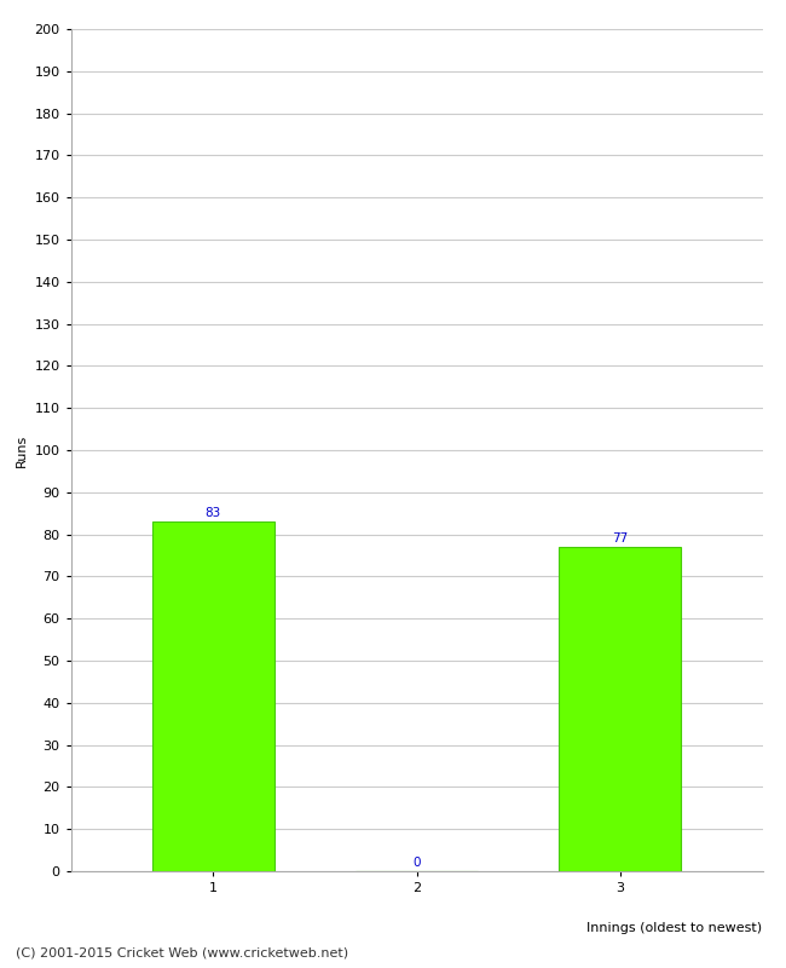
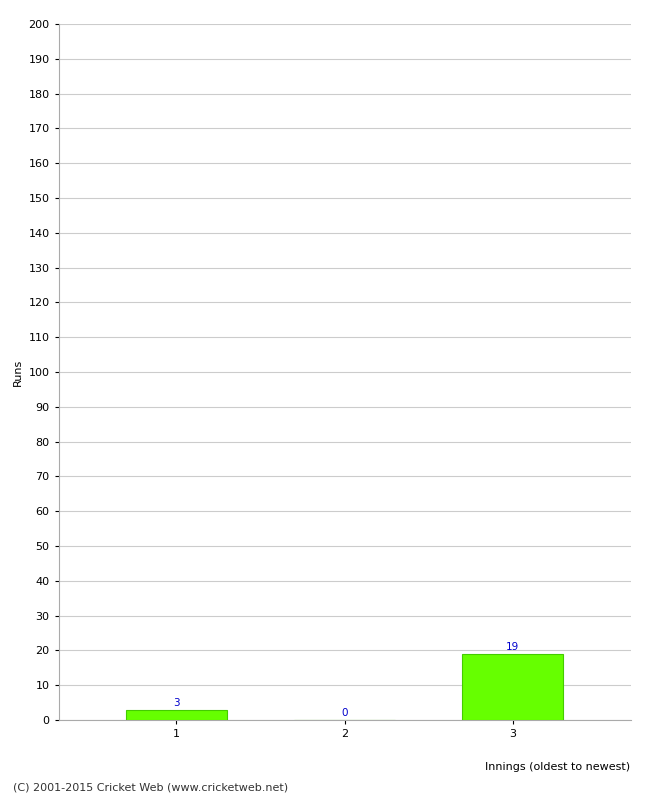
1: 83 -> 3
3: 77 -> 19
